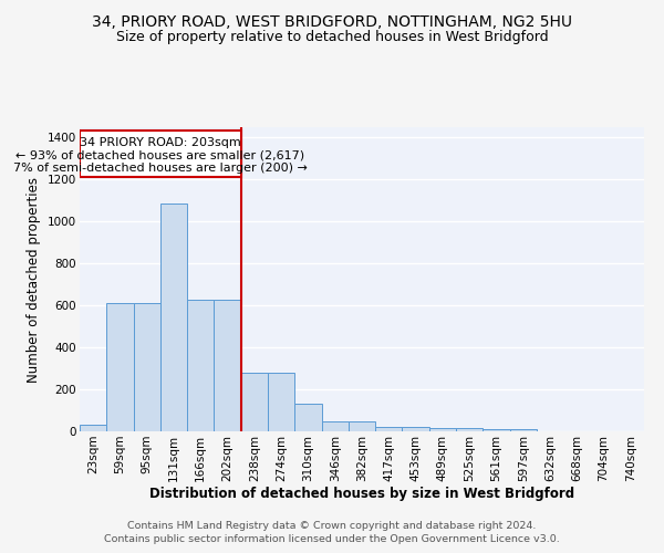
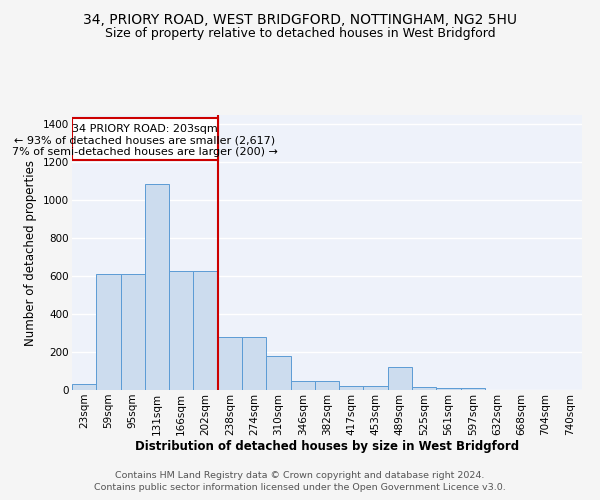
310sqm: 130 -> 180
489sqm: 10 -> 120
